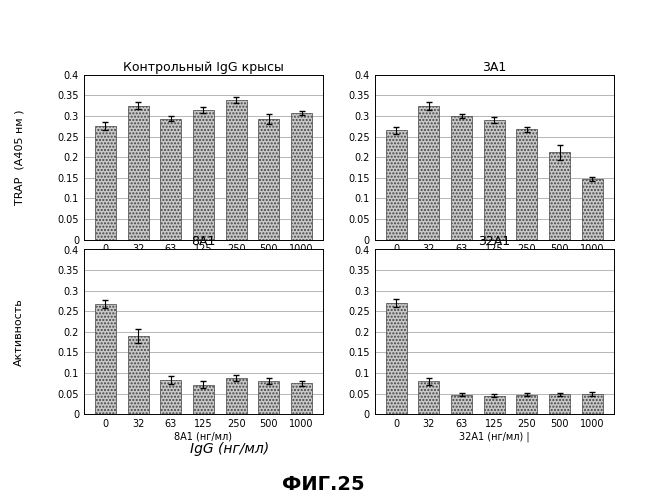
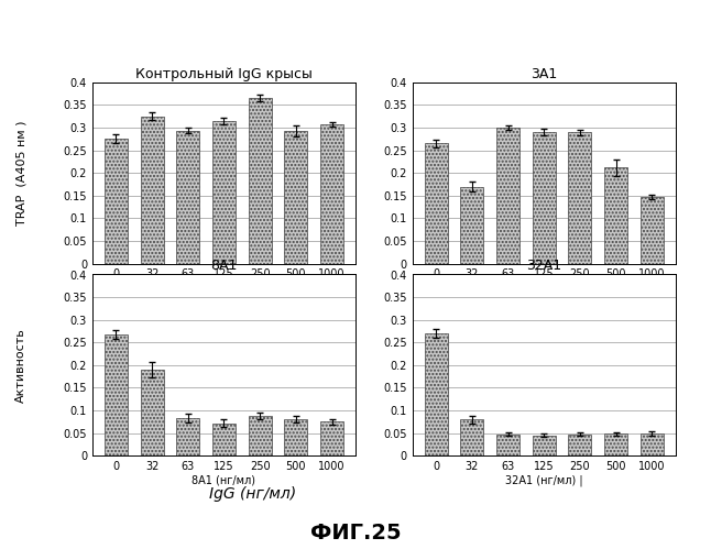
Контрольный IgG крысы/250: 0.338 -> 0.365
3А1/32: 0.325 -> 0.170
3А1/250: 0.268 -> 0.290
